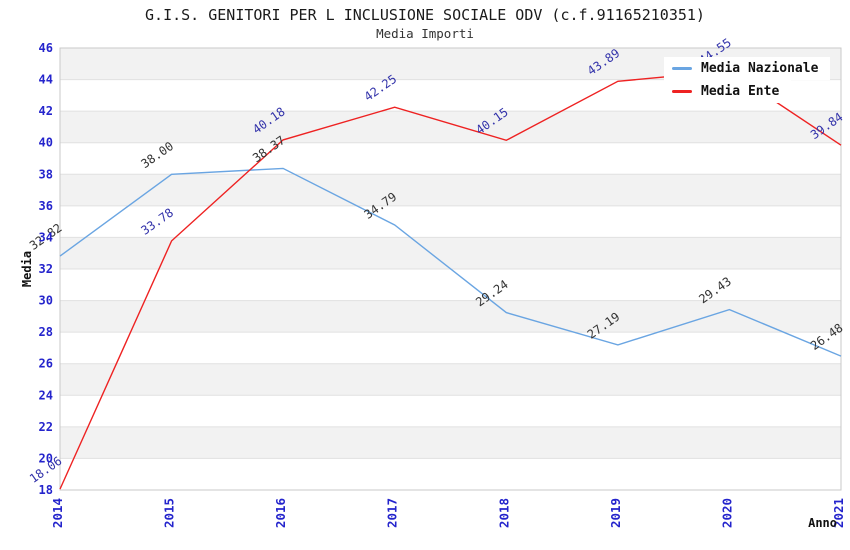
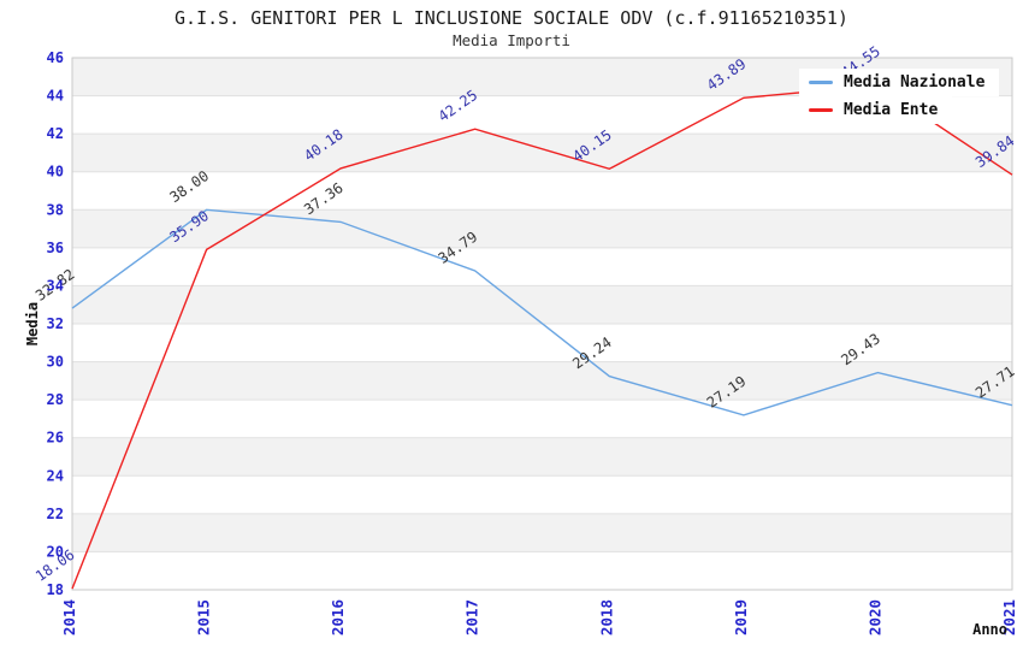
Media Ente/2015: 33.78 -> 35.90
Media Nazionale/2016: 38.37 -> 37.36
Media Nazionale/2021: 26.48 -> 27.71
